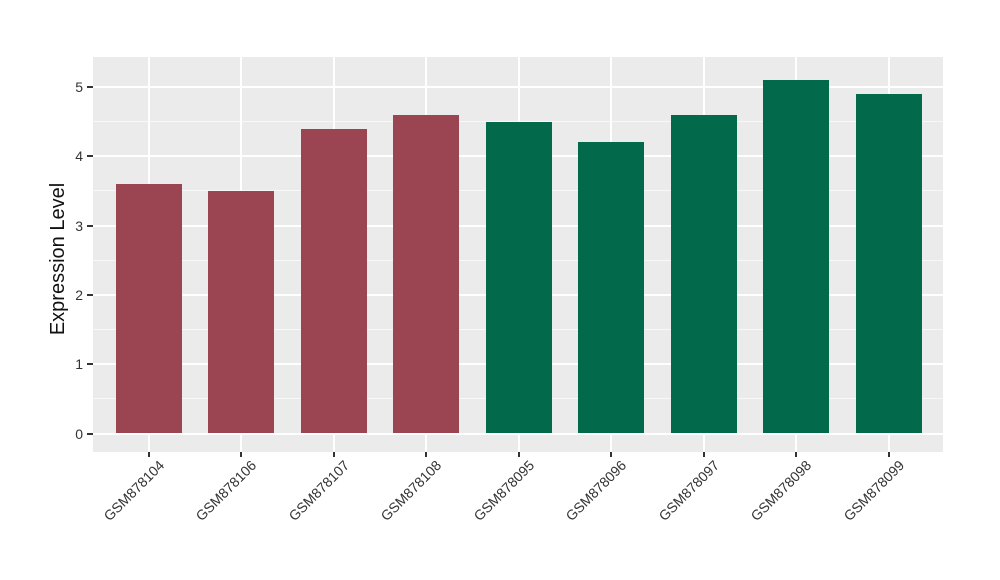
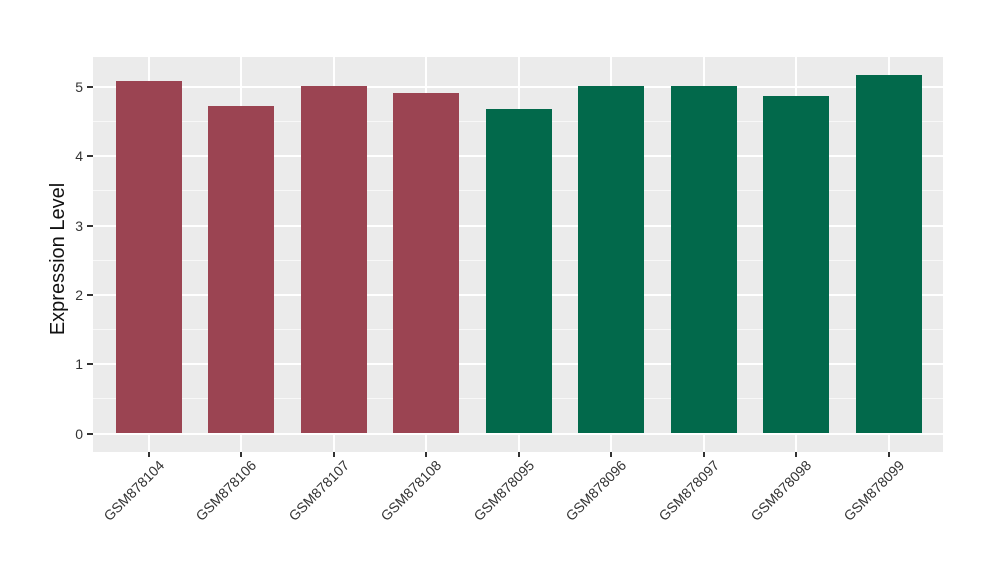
GSM878104: 3.6 -> 5.1
GSM878106: 3.5 -> 4.7
GSM878107: 4.4 -> 5.0
GSM878108: 4.6 -> 4.9
GSM878095: 4.5 -> 4.7
GSM878096: 4.2 -> 5.0
GSM878097: 4.6 -> 5.0
GSM878098: 5.1 -> 4.9
GSM878099: 4.9 -> 5.2
